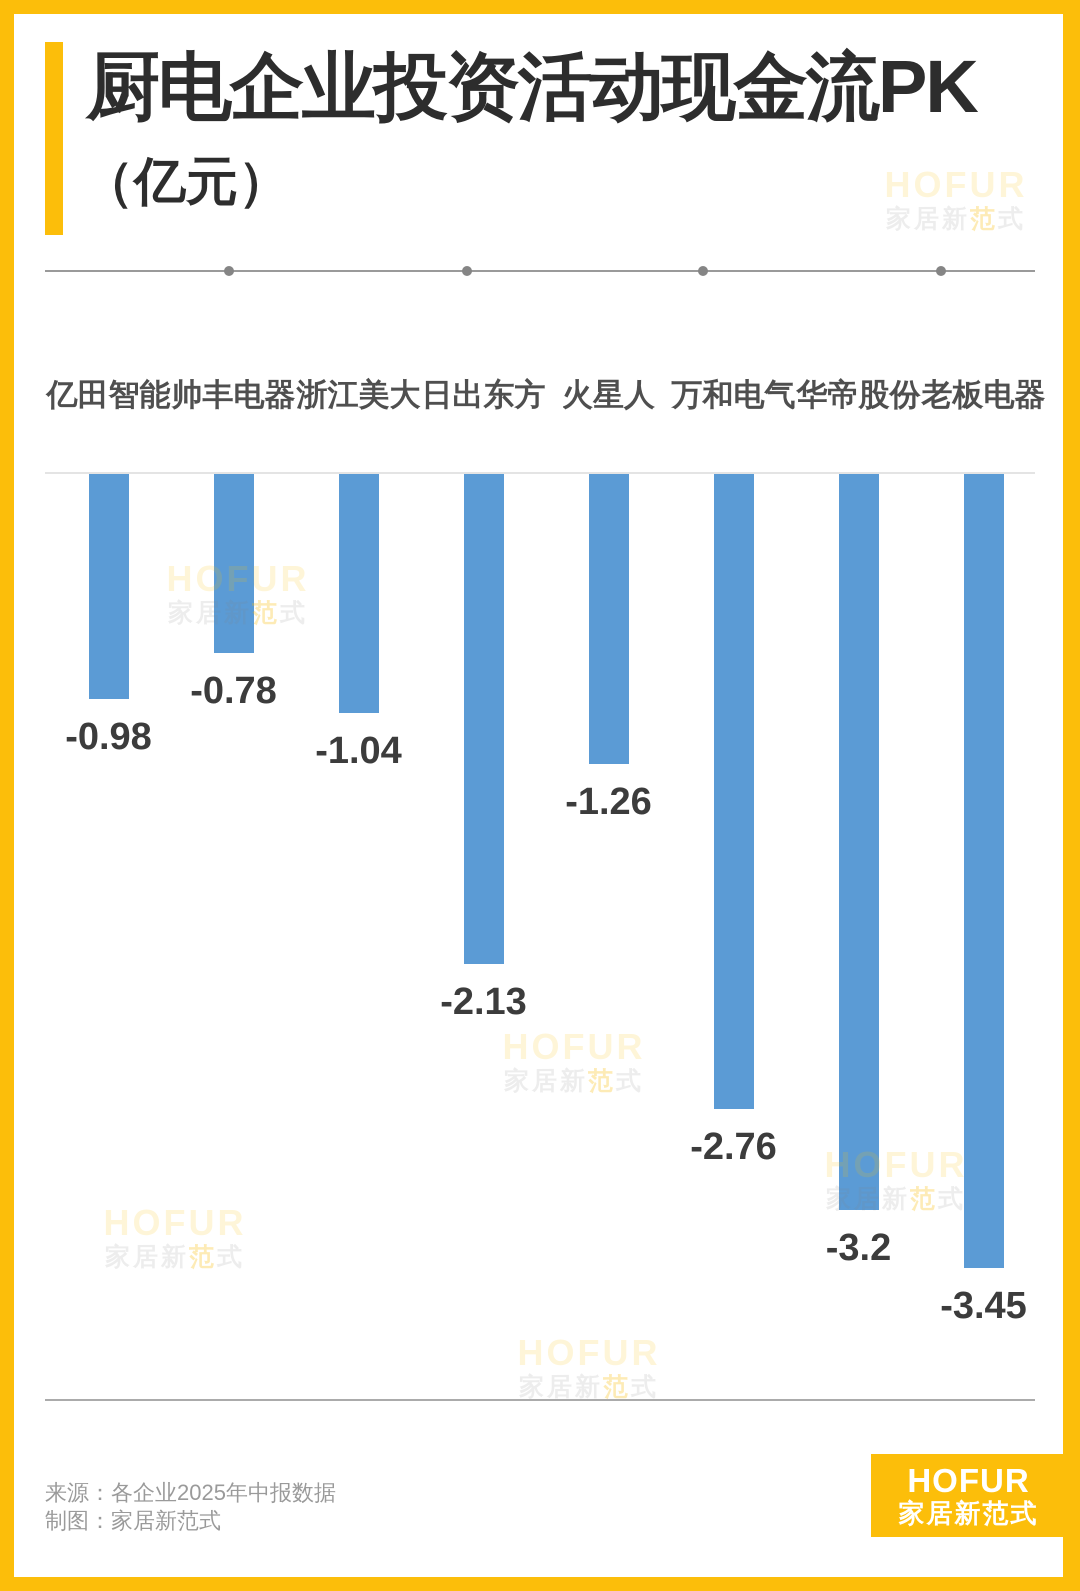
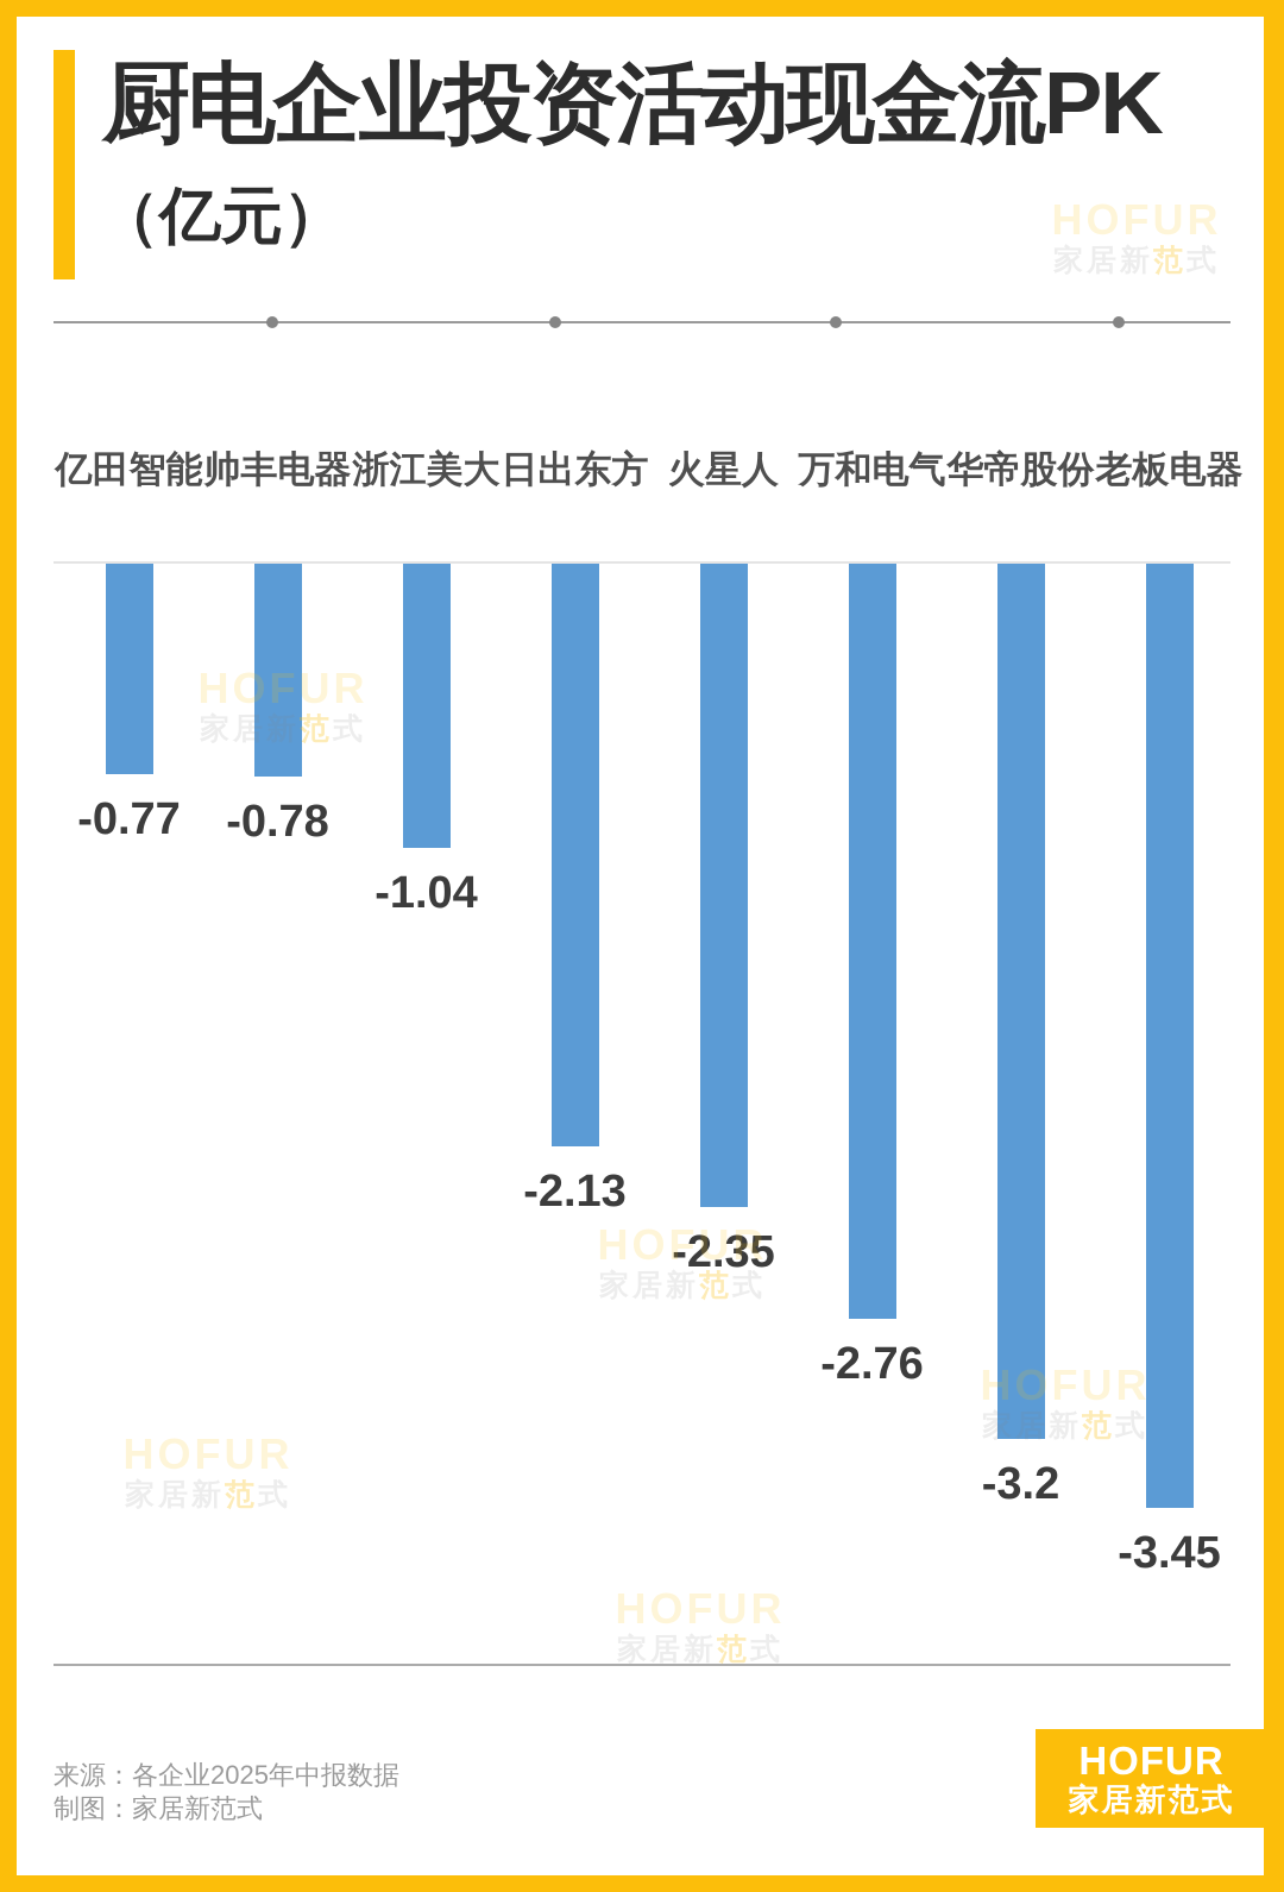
亿田智能: -0.98 -> -0.77
火星人: -1.26 -> -2.35
